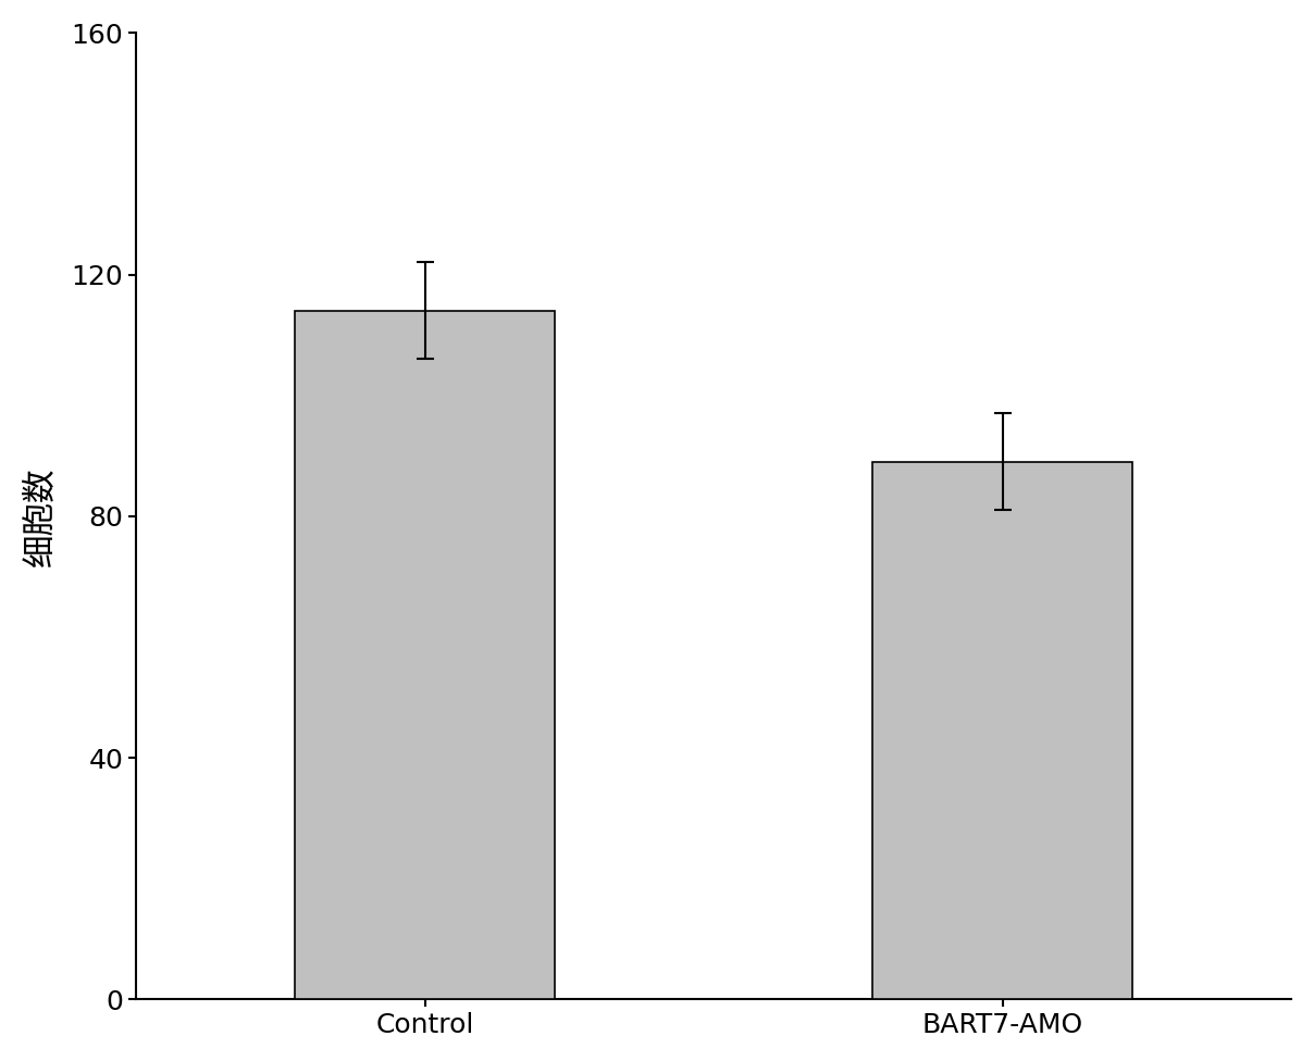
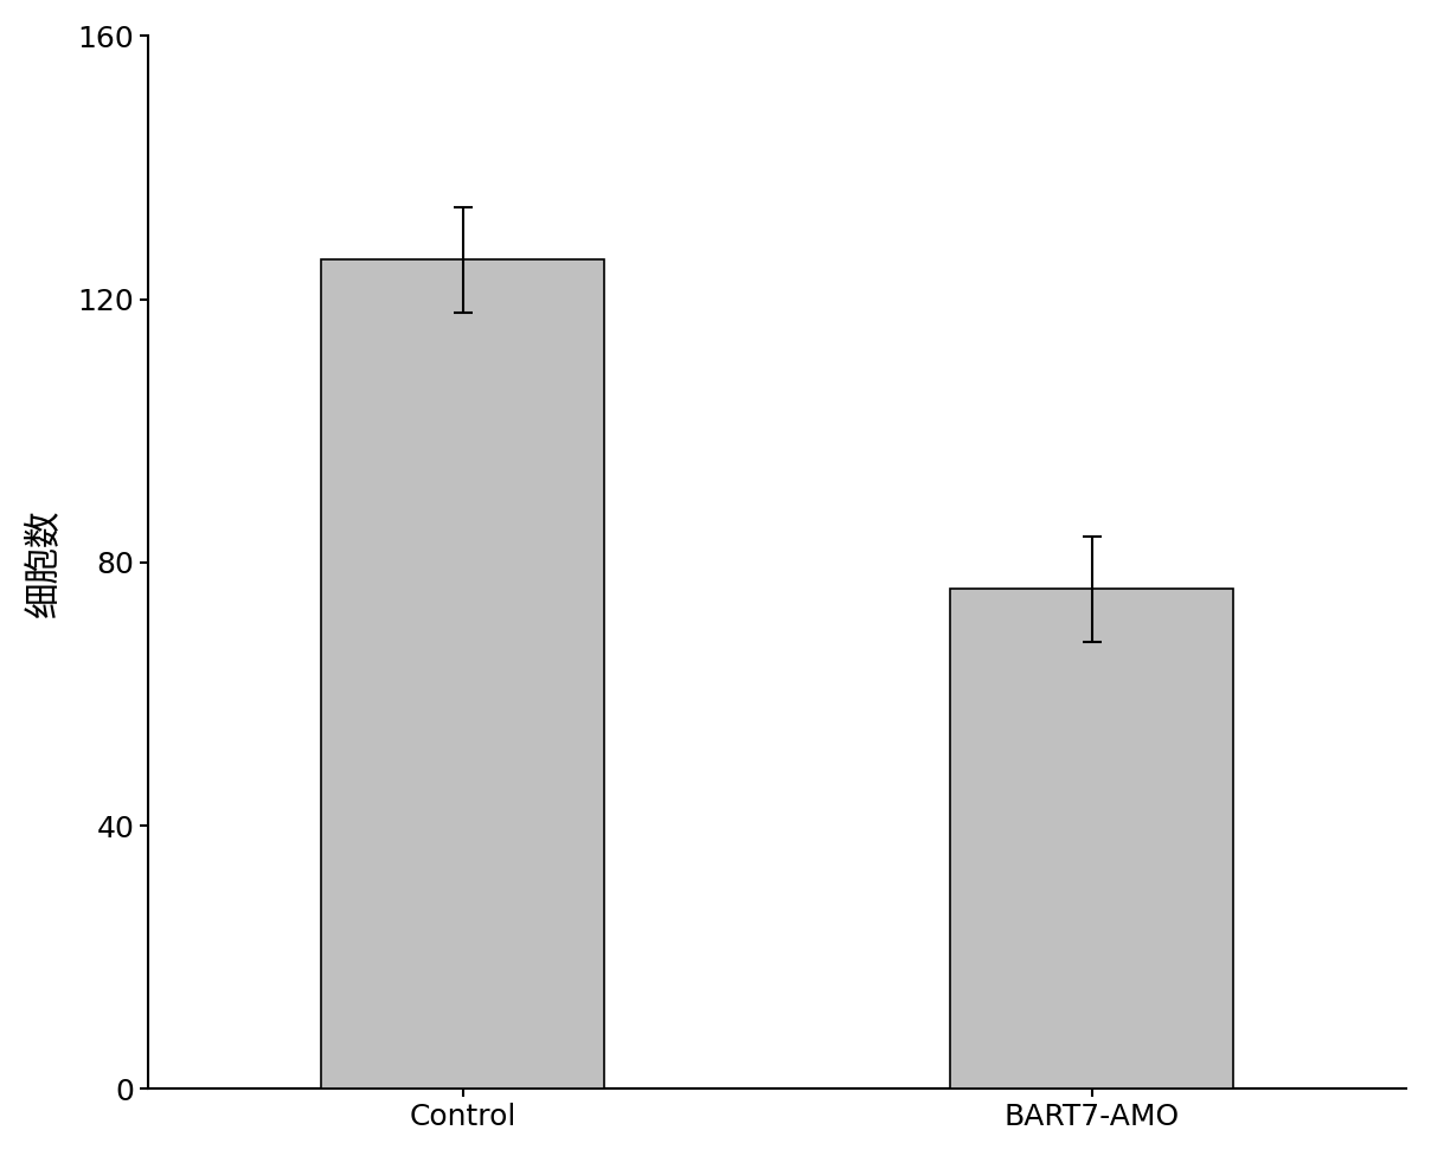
Control: 114 -> 126
BART7-AMO: 89 -> 76
